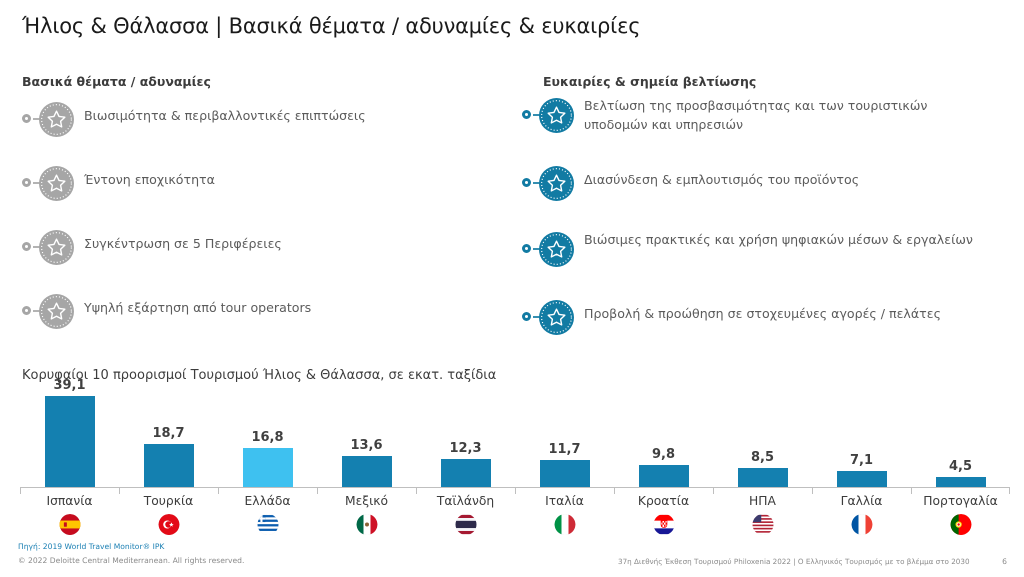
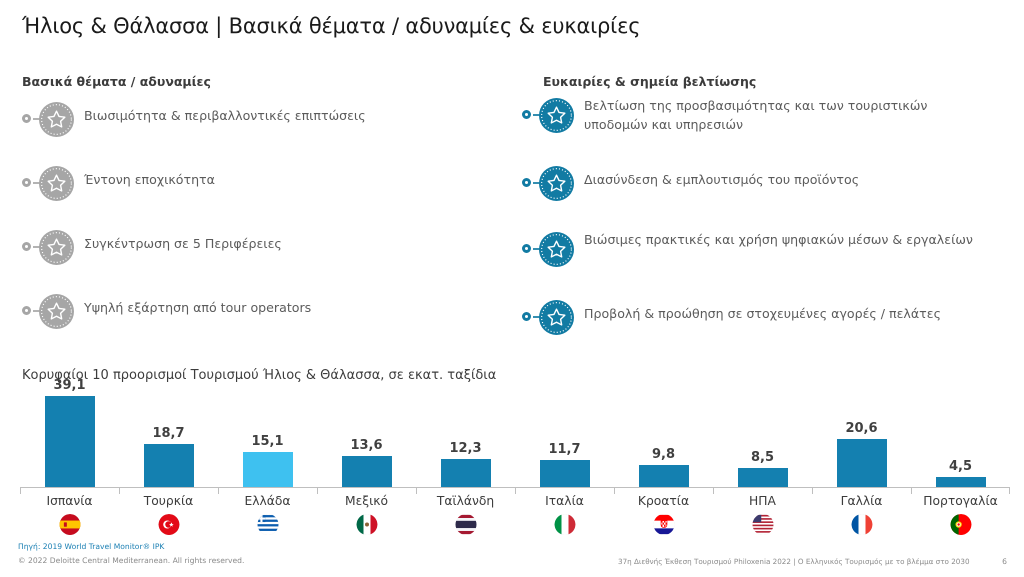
Ελλάδα: 16,8 -> 15,1
Γαλλία: 7,1 -> 20,6
